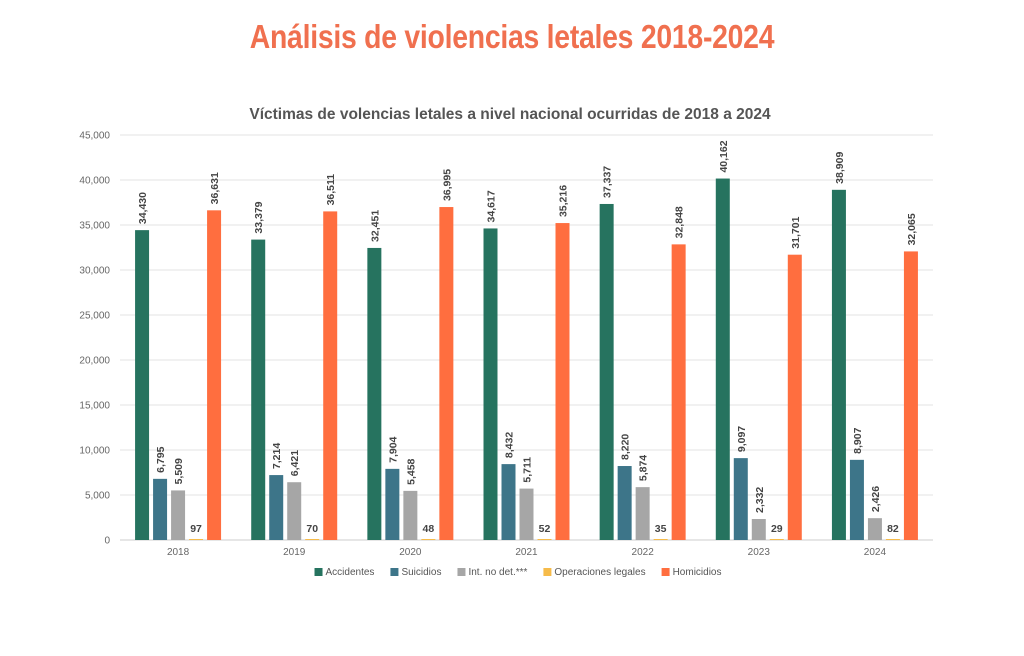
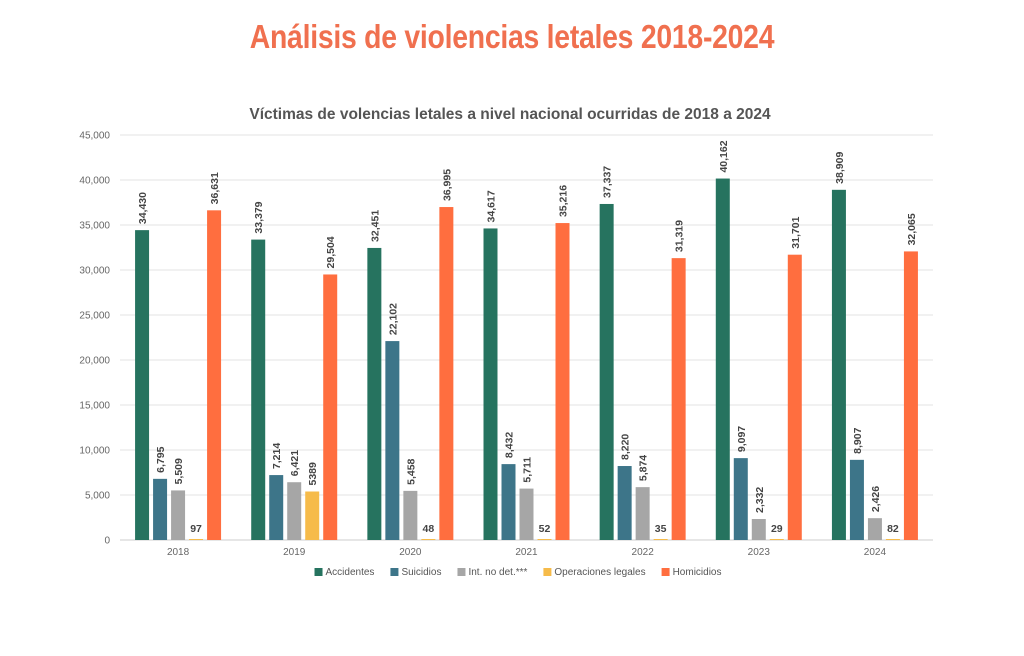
Operaciones legales/2019: 70 -> 5389
Homicidios/2019: 36,511 -> 29,504
Suicidios/2020: 7,904 -> 22,102
Homicidios/2022: 32,848 -> 31,319
